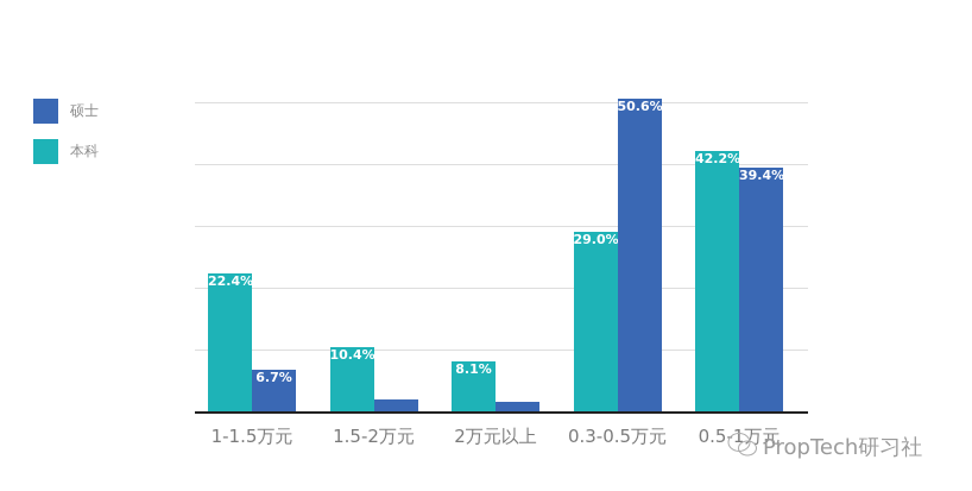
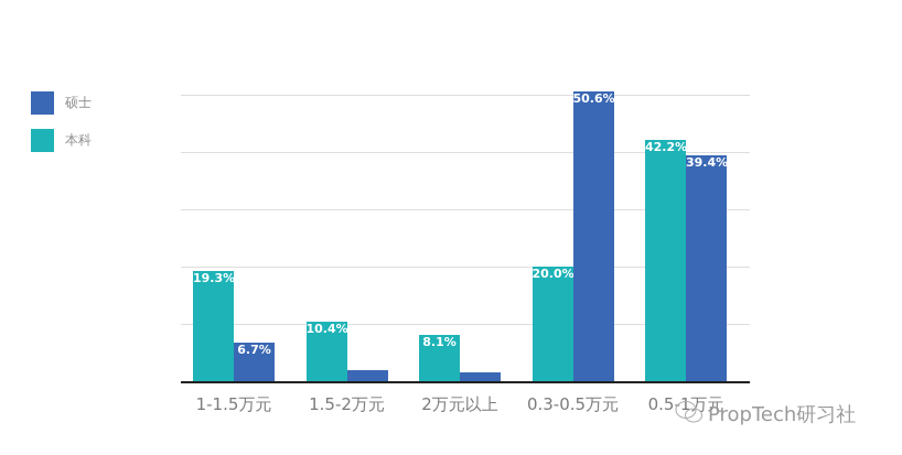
本科/1-1.5万元: 22.4% -> 19.3%
本科/0.3-0.5万元: 29.0% -> 20.0%
